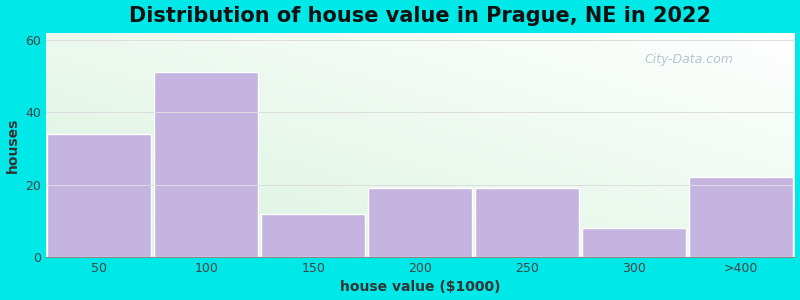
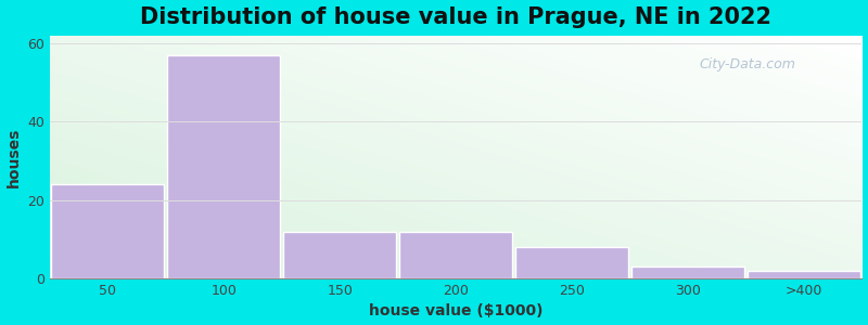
50: 34 -> 24
100: 51 -> 57
200: 19 -> 12
250: 19 -> 8
300: 8 -> 3
>400: 22 -> 2
